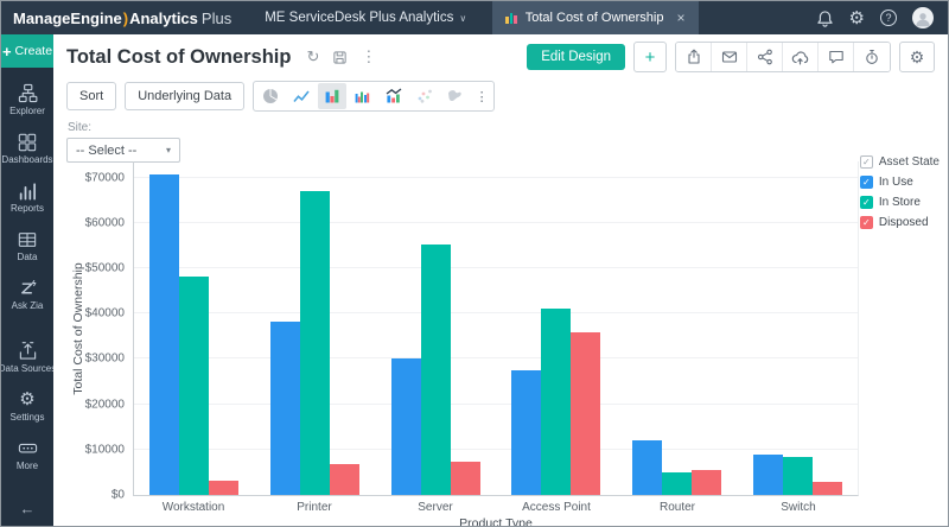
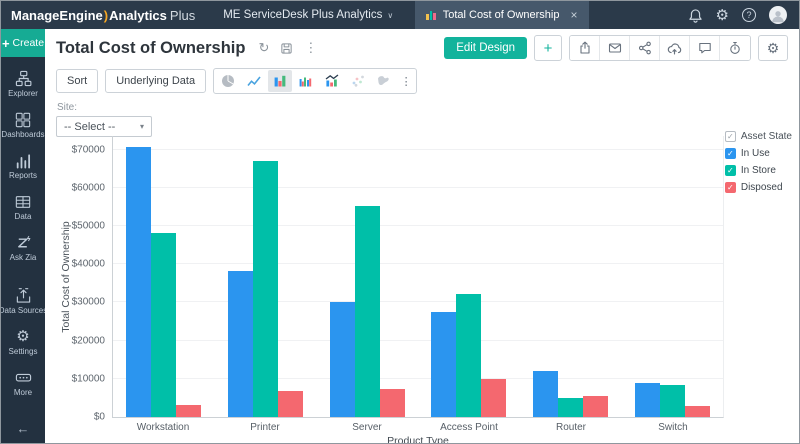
In Store/Access Point: $41000 -> $32000
Disposed/Access Point: $36000 -> $10000
